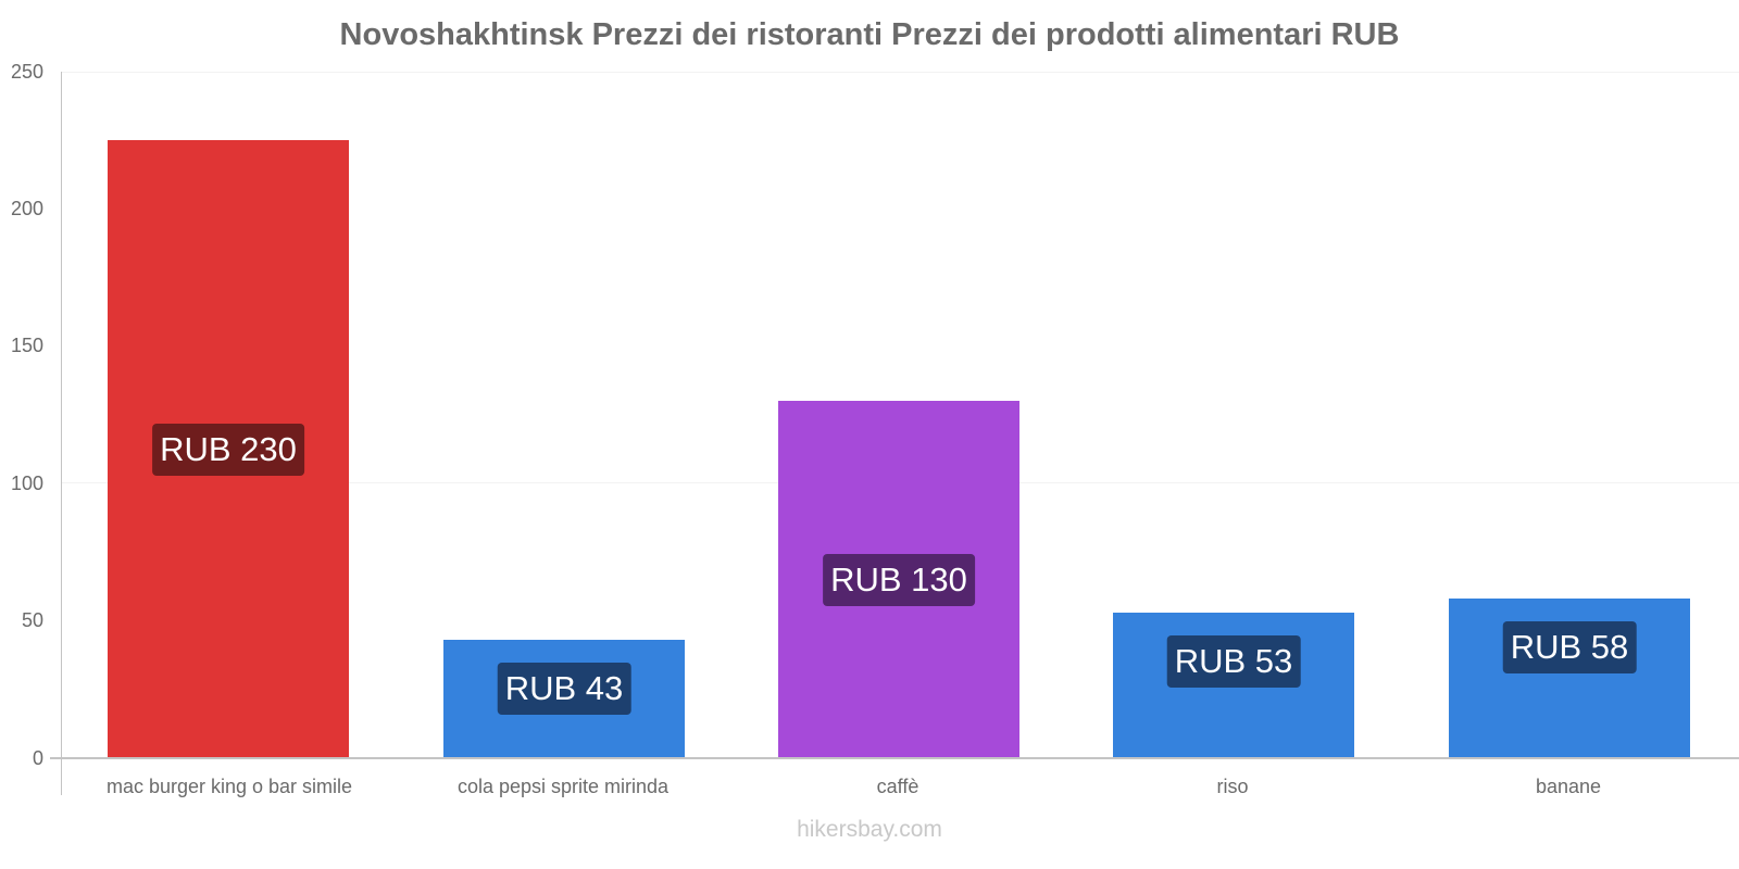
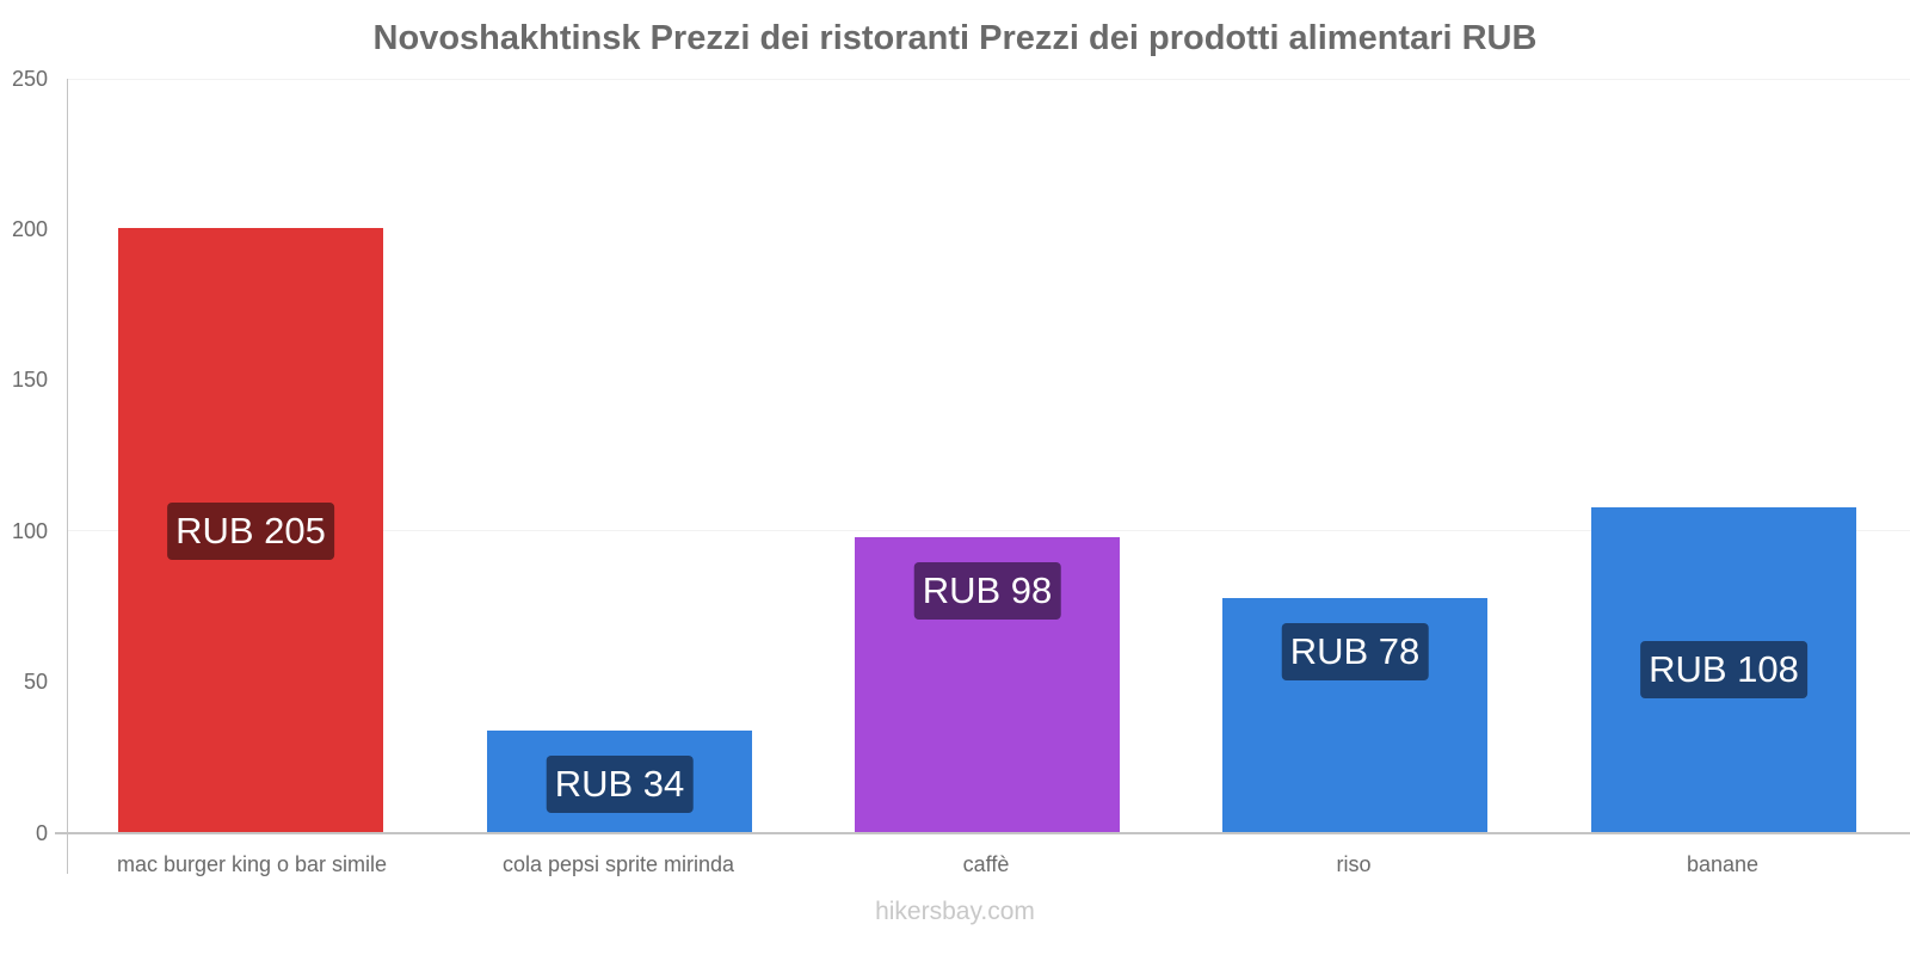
mac burger king o bar simile: 230 -> 205
cola pepsi sprite mirinda: 43 -> 34
caffè: 130 -> 98
riso: 53 -> 78
banane: 58 -> 108
